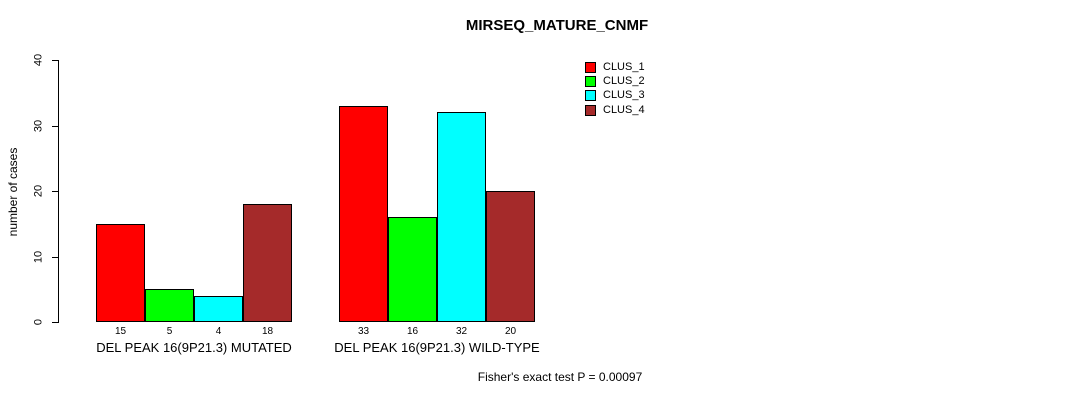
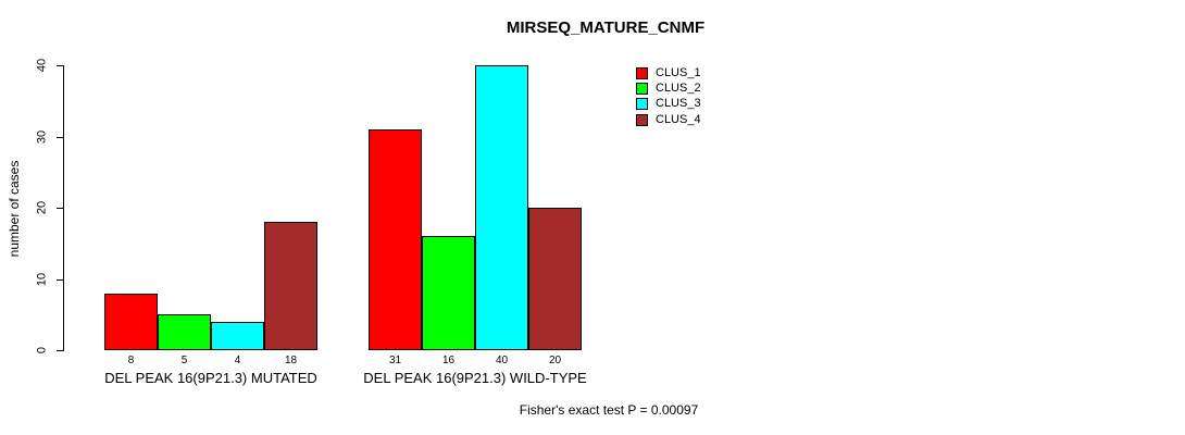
CLUS_1/DEL PEAK 16(9P21.3) MUTATED: 15 -> 8
CLUS_1/DEL PEAK 16(9P21.3) WILD-TYPE: 33 -> 31
CLUS_3/DEL PEAK 16(9P21.3) WILD-TYPE: 32 -> 40
